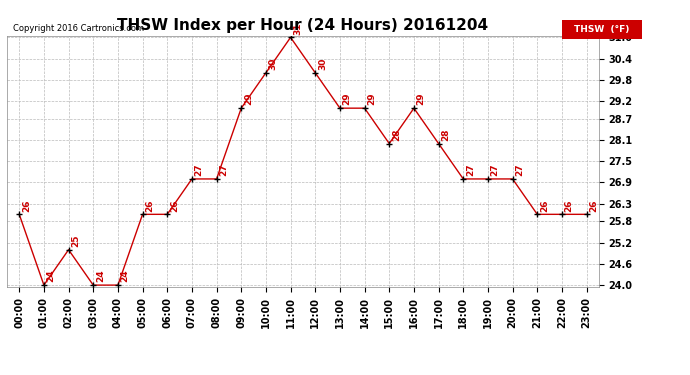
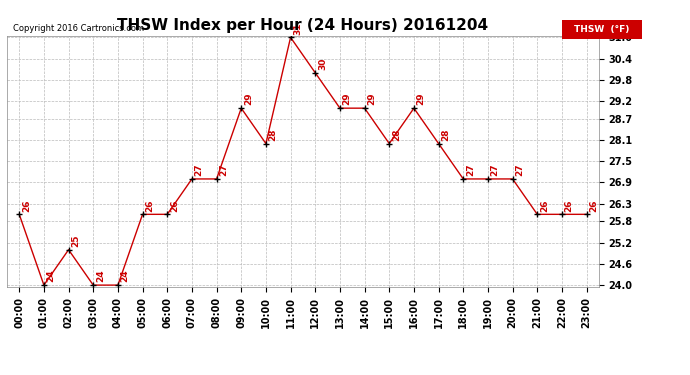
10:00: 30 -> 28
